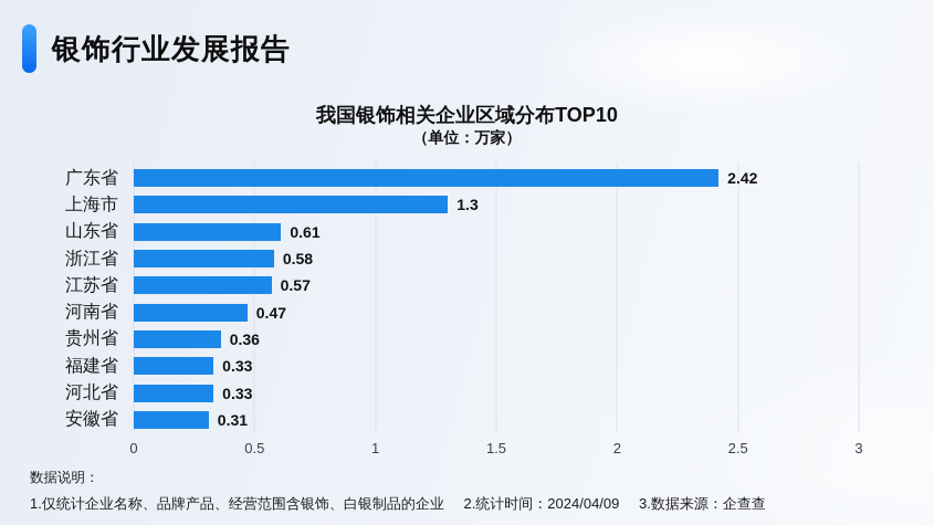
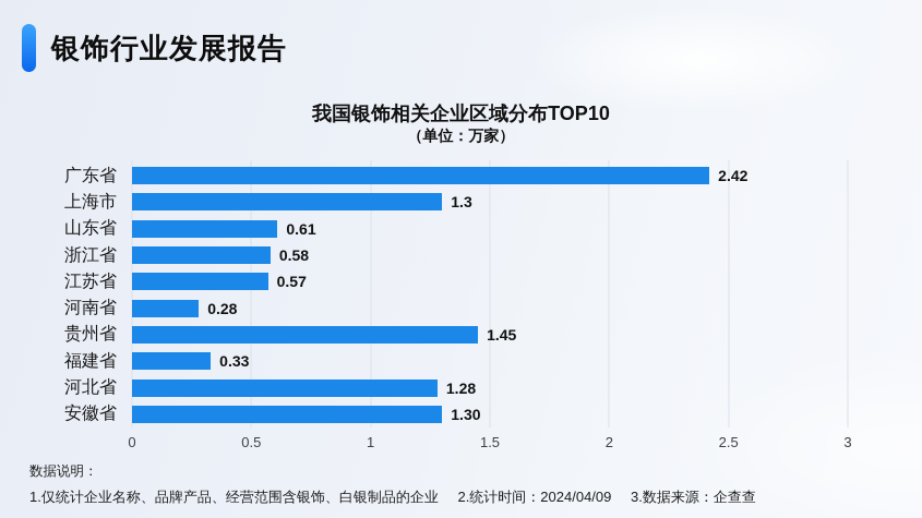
河南省: 0.47 -> 0.28
贵州省: 0.36 -> 1.45
河北省: 0.33 -> 1.28
安徽省: 0.31 -> 1.30
